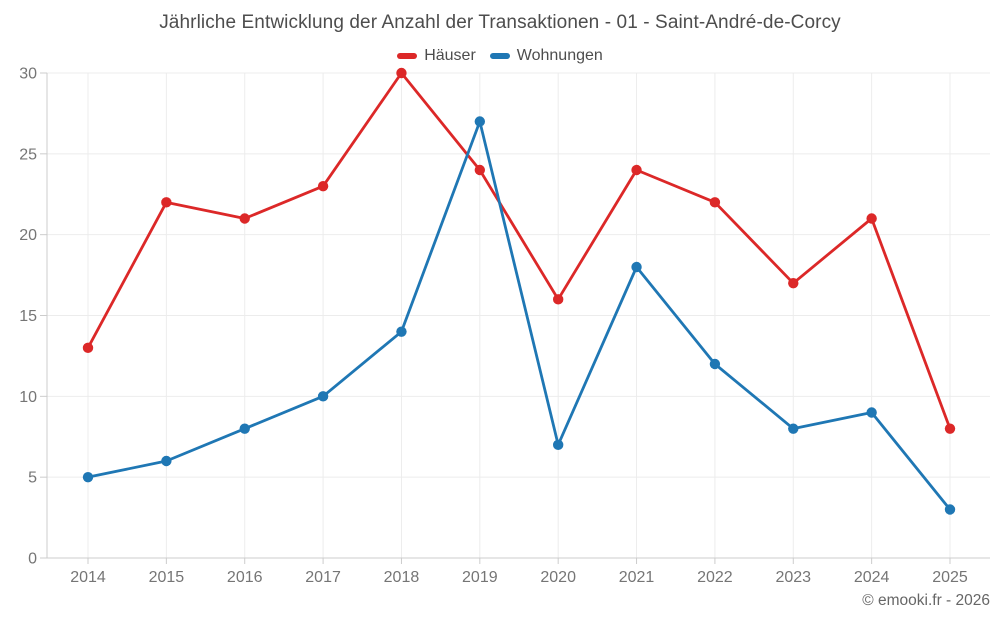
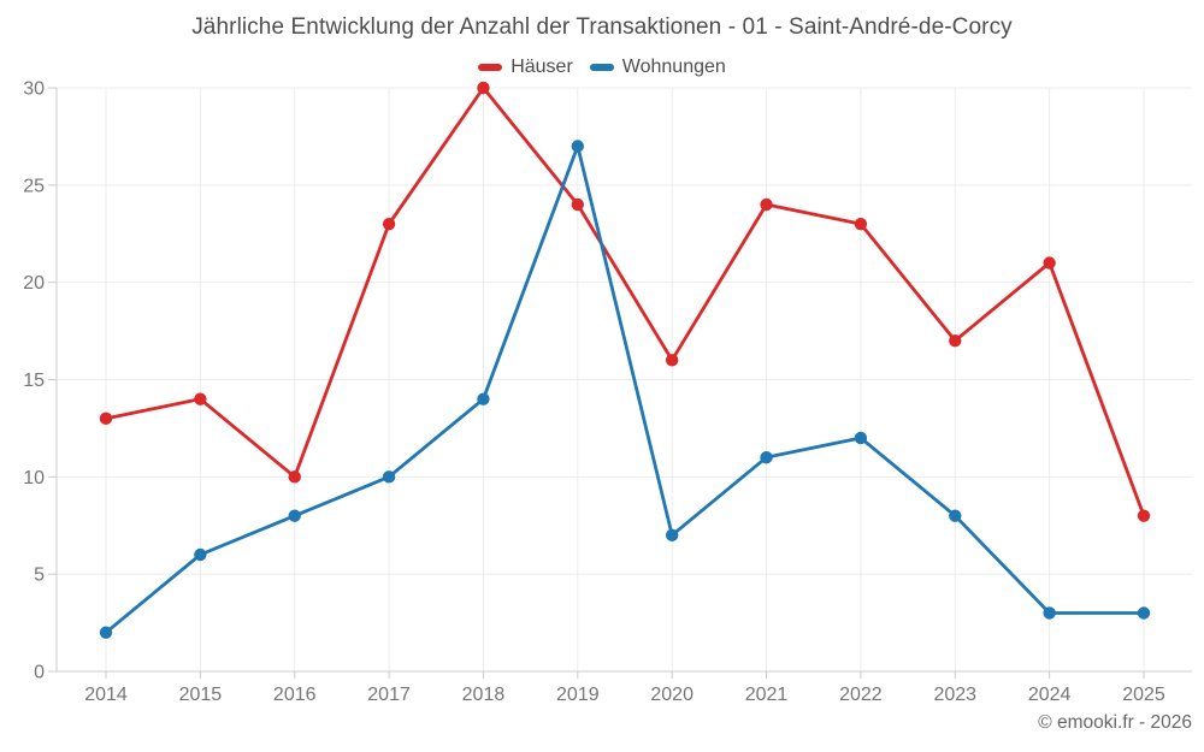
Wohnungen/2014: 5 -> 2
Häuser/2015: 22 -> 14
Häuser/2016: 21 -> 10
Wohnungen/2021: 18 -> 11
Häuser/2022: 22 -> 23
Wohnungen/2024: 9 -> 3
